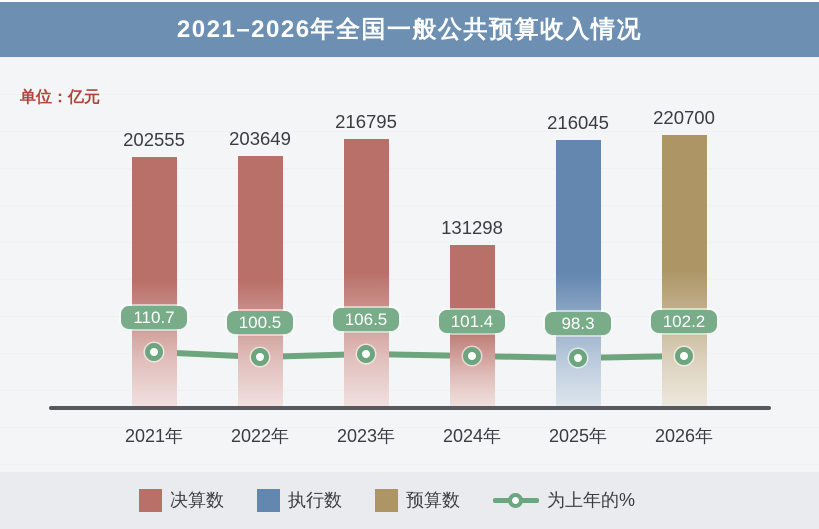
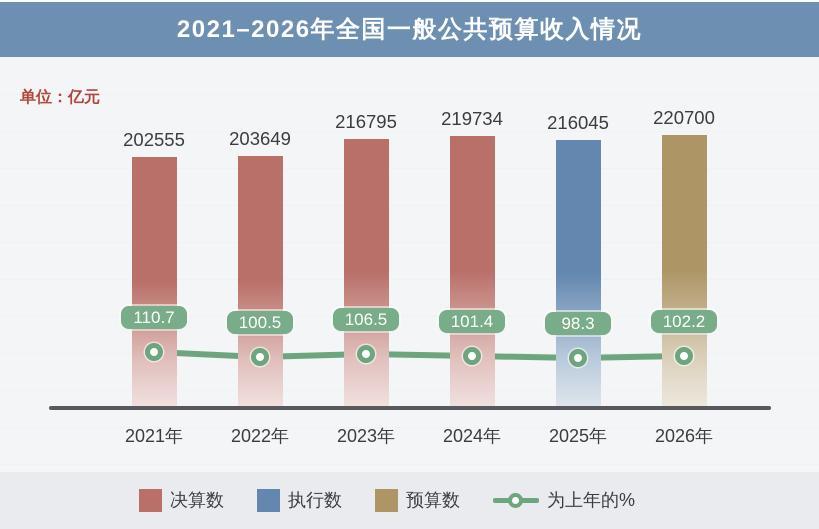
2024年: 131298 -> 219734
